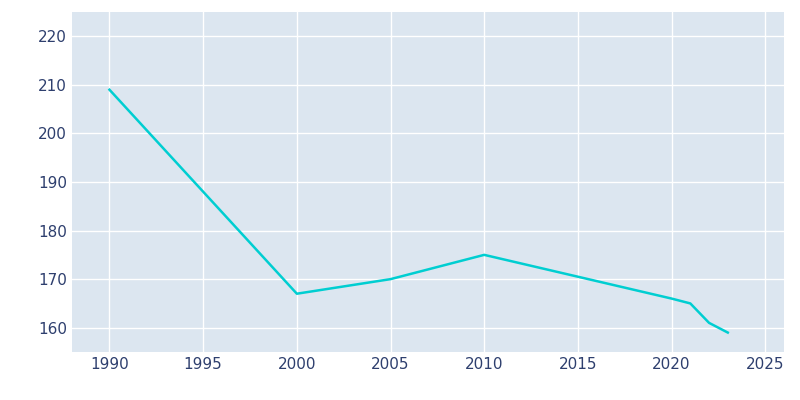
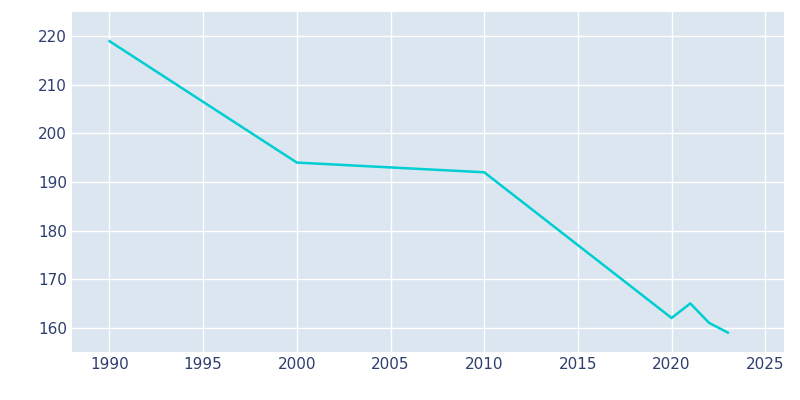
1990: 209 -> 219
2000: 167 -> 194
2005: 170 -> 193
2010: 175 -> 192
2020: 166 -> 162
